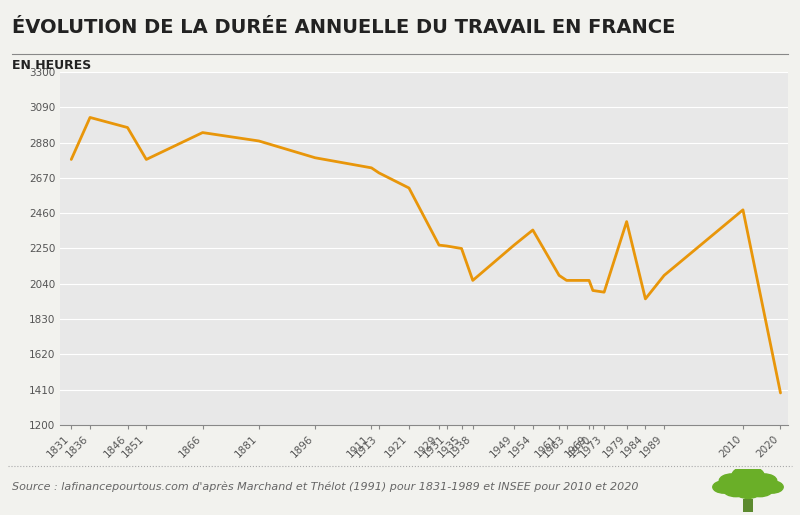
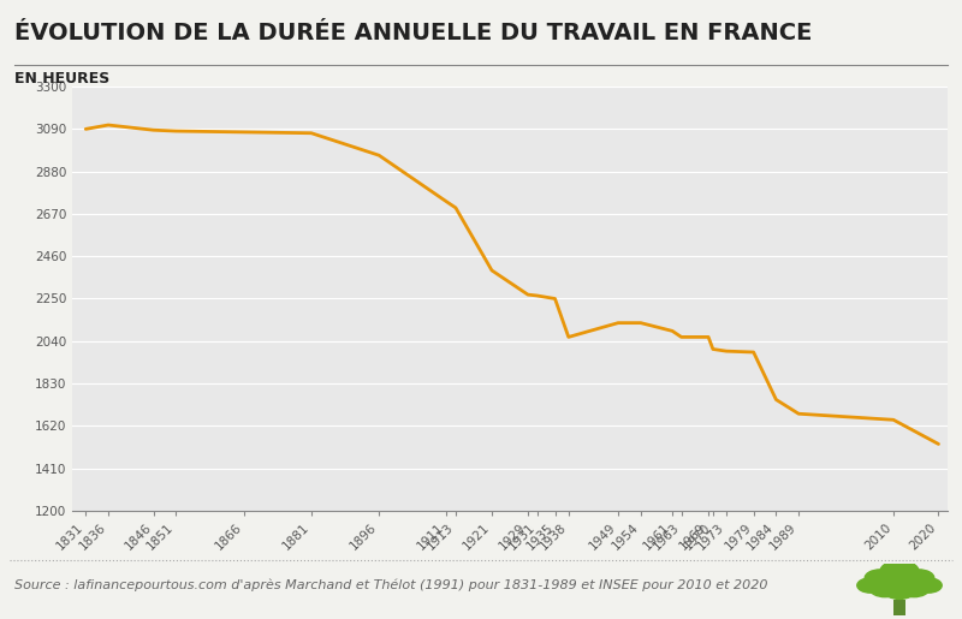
1831: 2780 -> 3090
1836: 3030 -> 3110
1846: 2970 -> 3080
1851: 2780 -> 3080
1866: 2940 -> 3080
1881: 2890 -> 3070
1896: 2790 -> 2960
1921: 2610 -> 2390
1949: 2270 -> 2130
1954: 2360 -> 2130
1979: 2410 -> 1980
1984: 1950 -> 1750
1989: 2090 -> 1680
2010: 2480 -> 1650
2020: 1390 -> 1530
